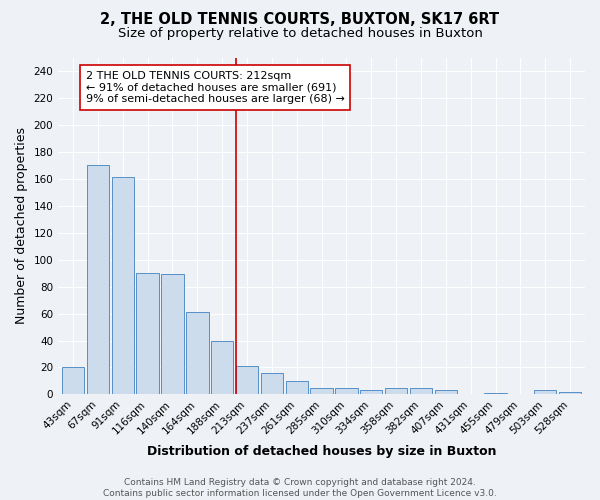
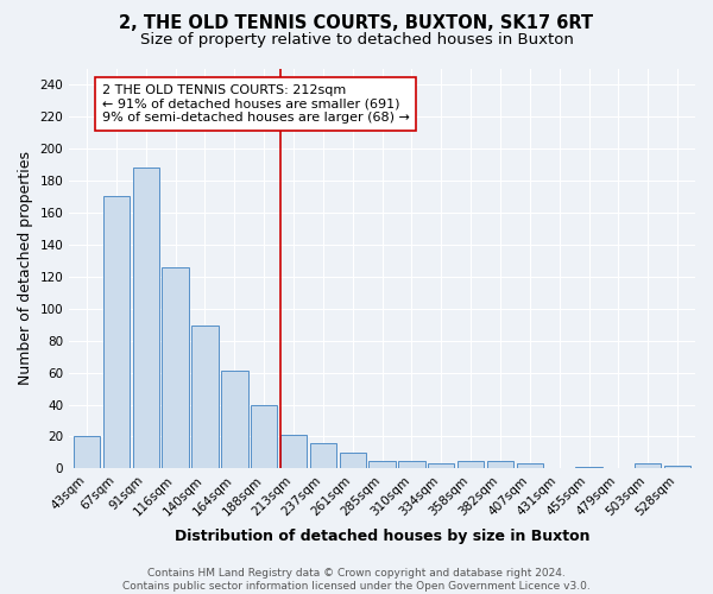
91sqm: 161 -> 188
116sqm: 90 -> 126
